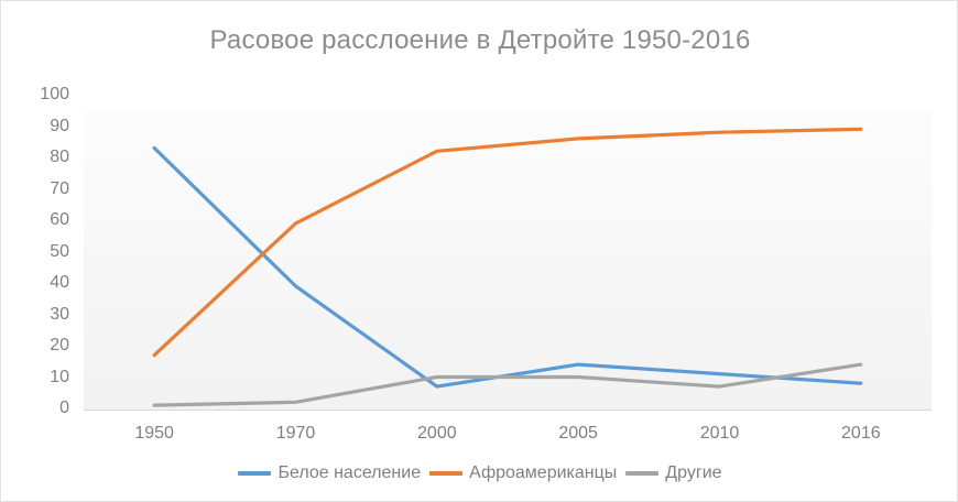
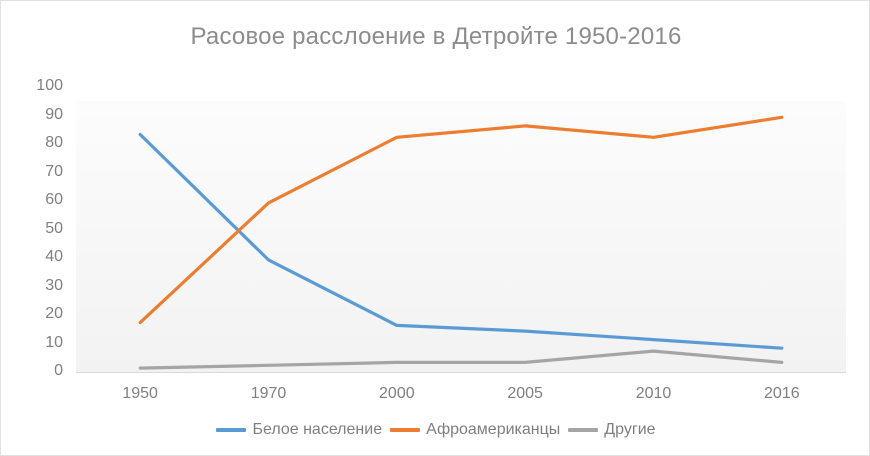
Белое население/2000: 7 -> 16
Другие/2000: 10 -> 3
Другие/2005: 10 -> 3
Афроамериканцы/2010: 88 -> 82
Другие/2016: 14 -> 3
